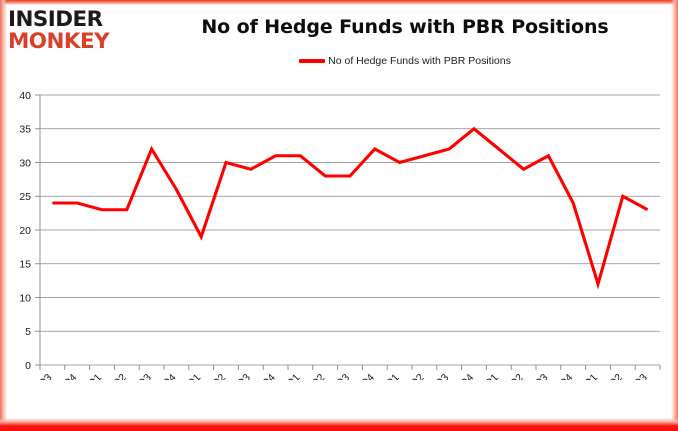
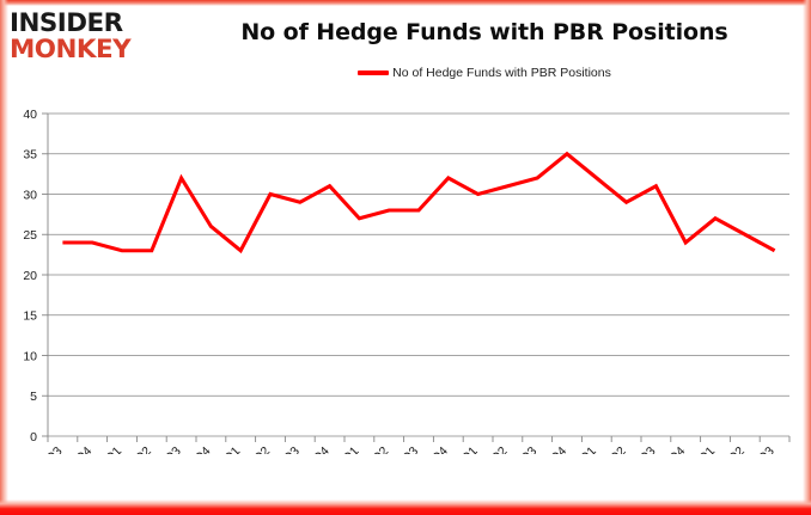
17Q1: 19 -> 23
18Q1: 31 -> 27
21Q1: 12 -> 27
